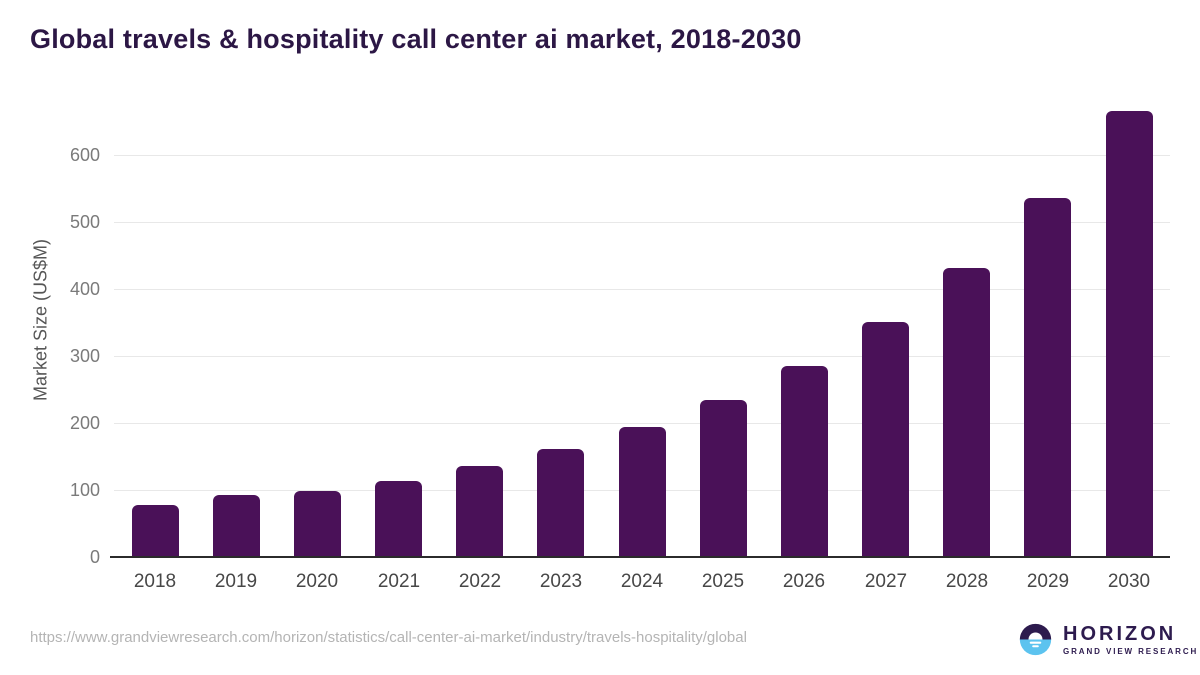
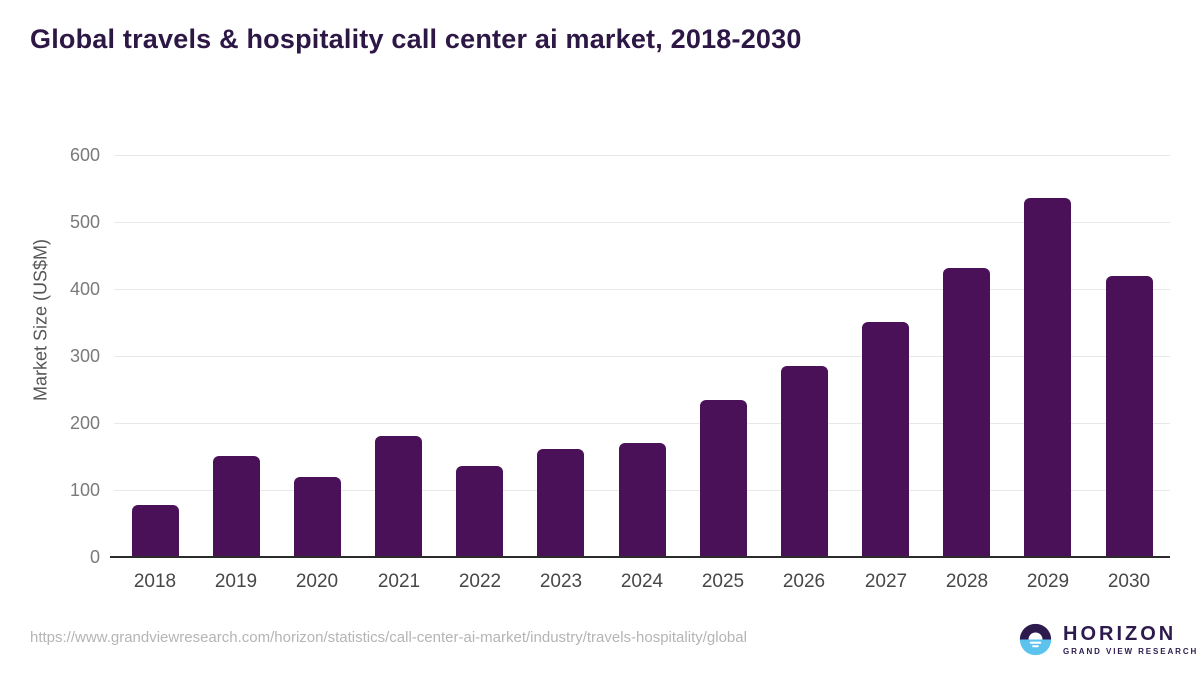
2019: 90 -> 150
2020: 100 -> 120
2021: 110 -> 180
2024: 190 -> 170
2030: 660 -> 420
